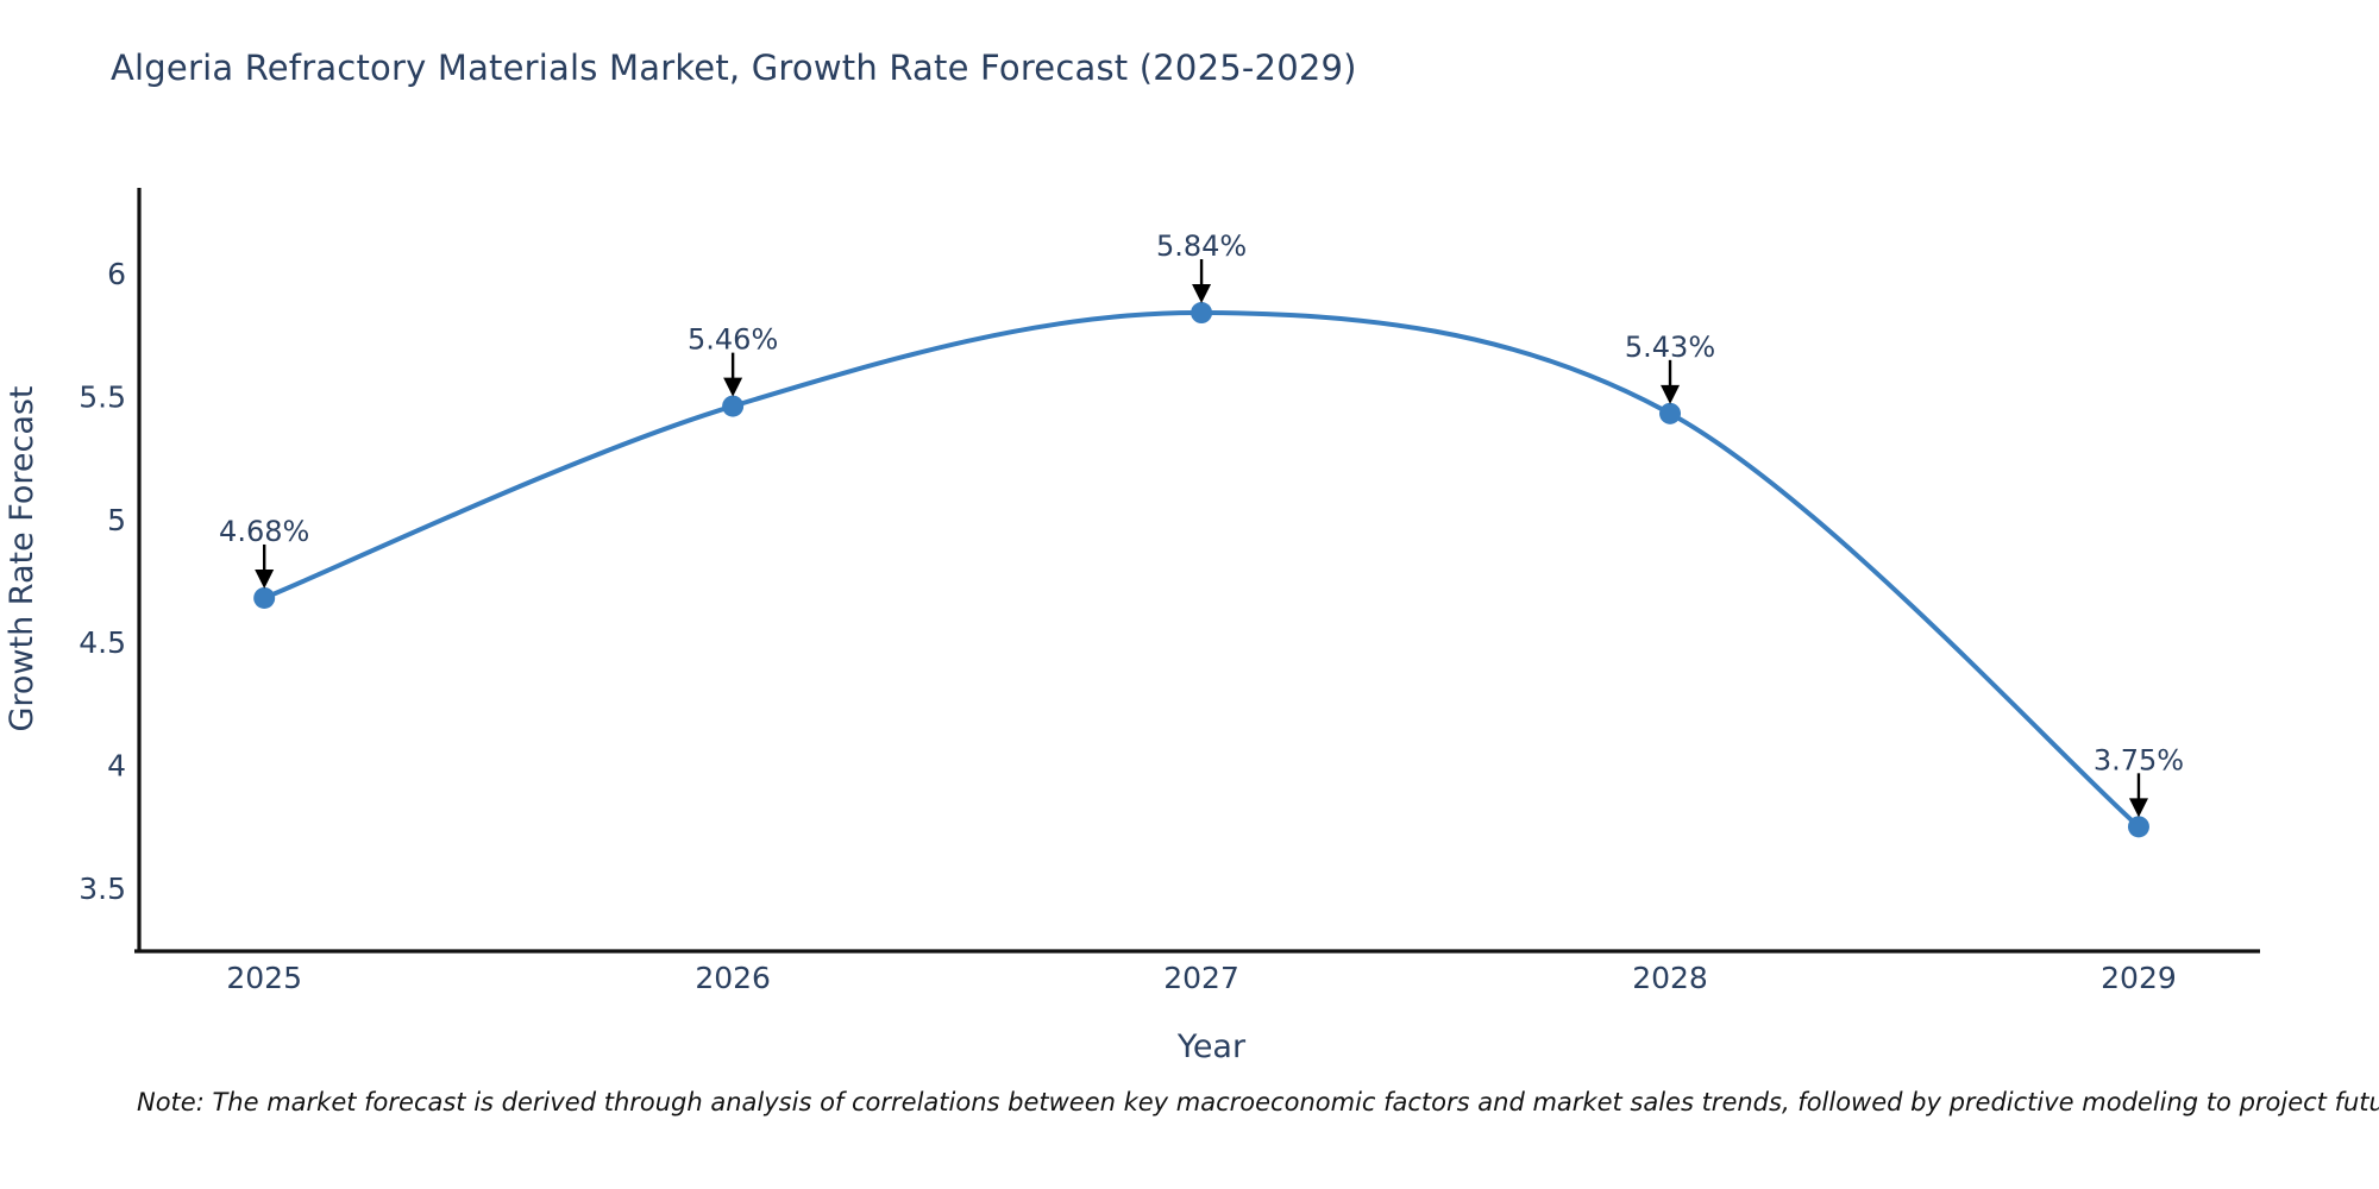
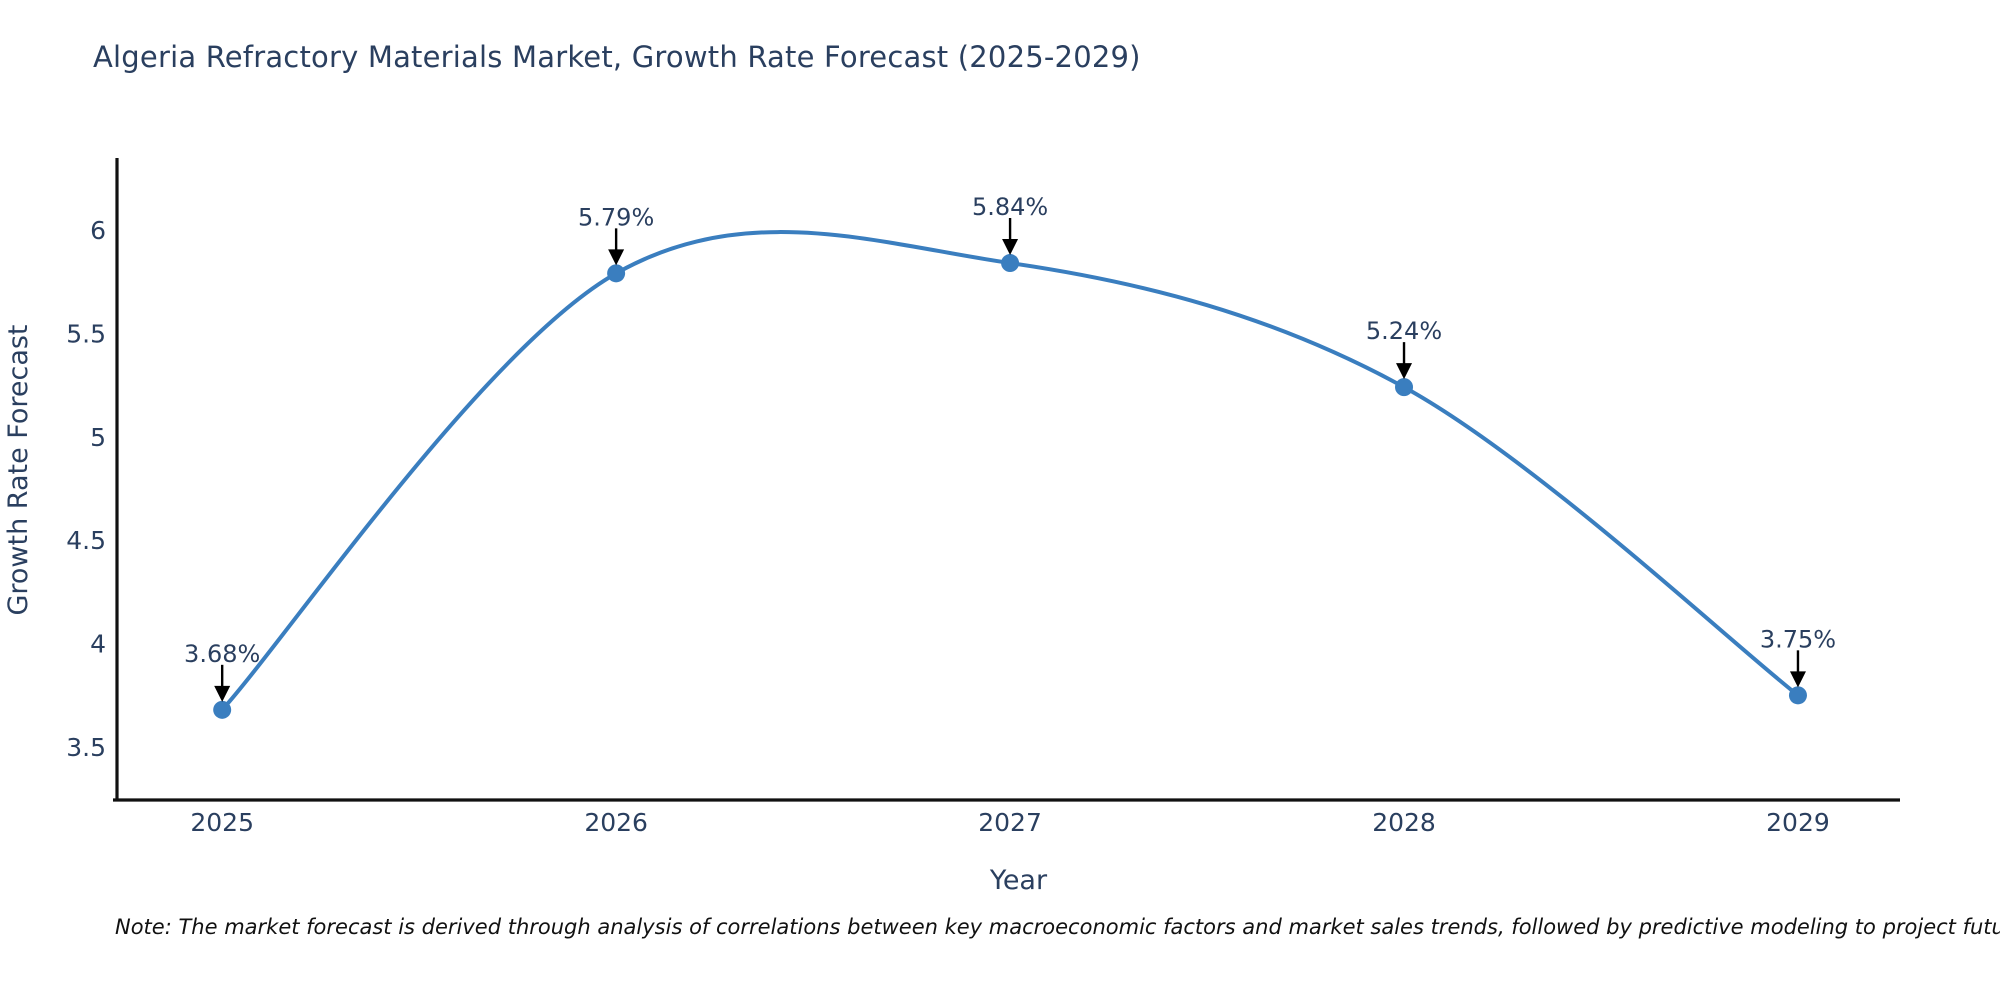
2025: 4.68% -> 3.68%
2026: 5.46% -> 5.79%
2028: 5.43% -> 5.24%
